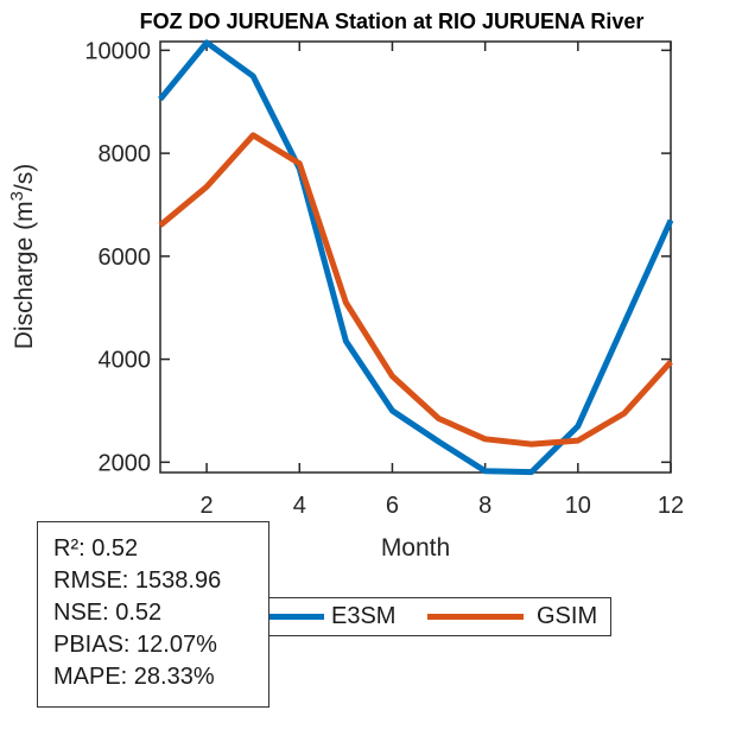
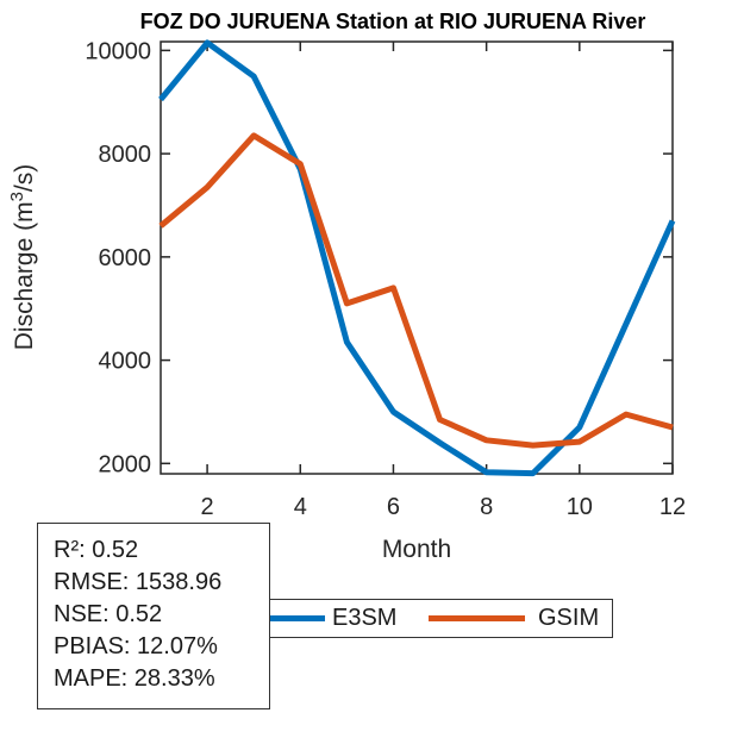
GSIM/6: 3700 -> 5400
GSIM/12: 4000 -> 2700
